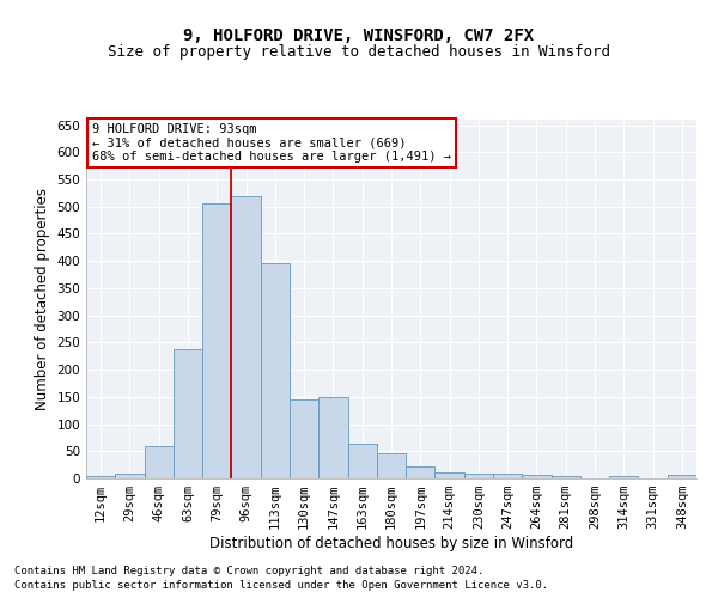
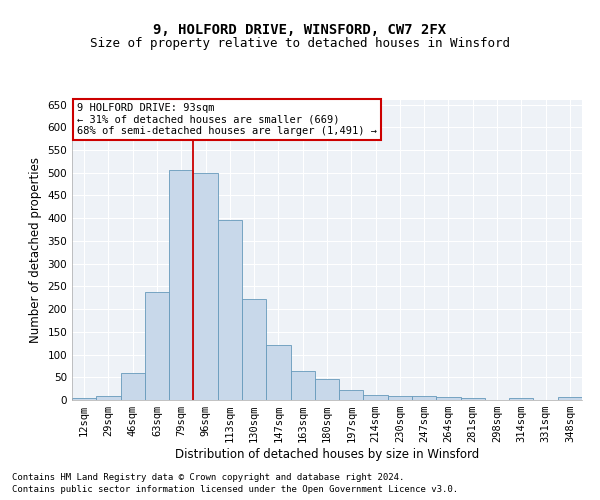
96sqm: 520 -> 500
130sqm: 145 -> 222
147sqm: 150 -> 121
